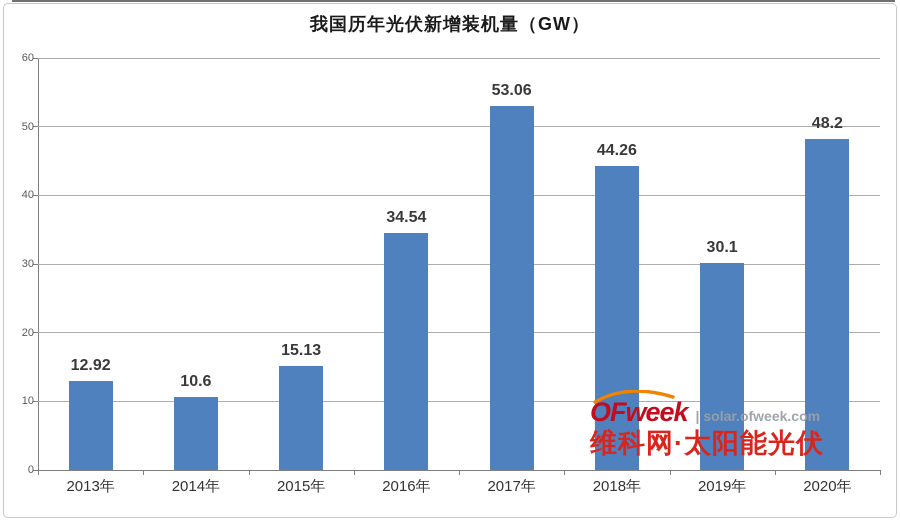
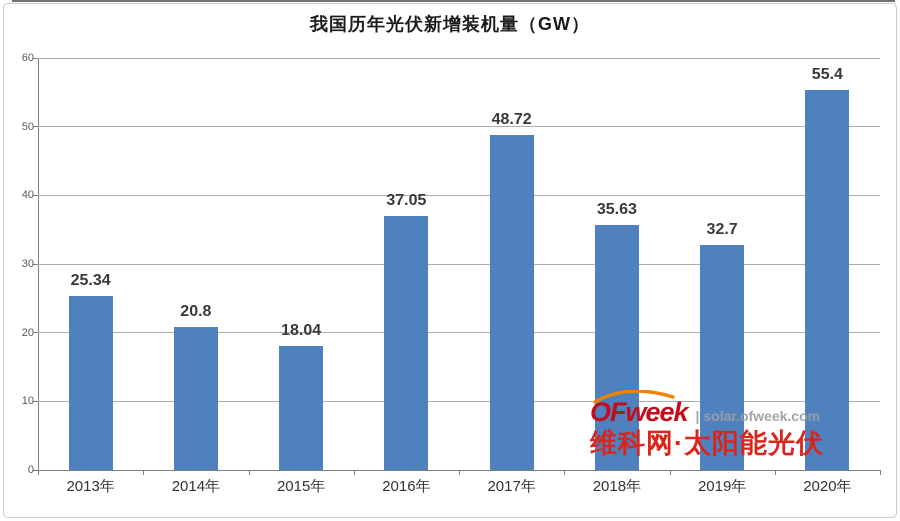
2013年: 12.92 -> 25.34
2014年: 10.6 -> 20.8
2015年: 15.13 -> 18.04
2016年: 34.54 -> 37.05
2017年: 53.06 -> 48.72
2018年: 44.26 -> 35.63
2019年: 30.1 -> 32.7
2020年: 48.2 -> 55.4
